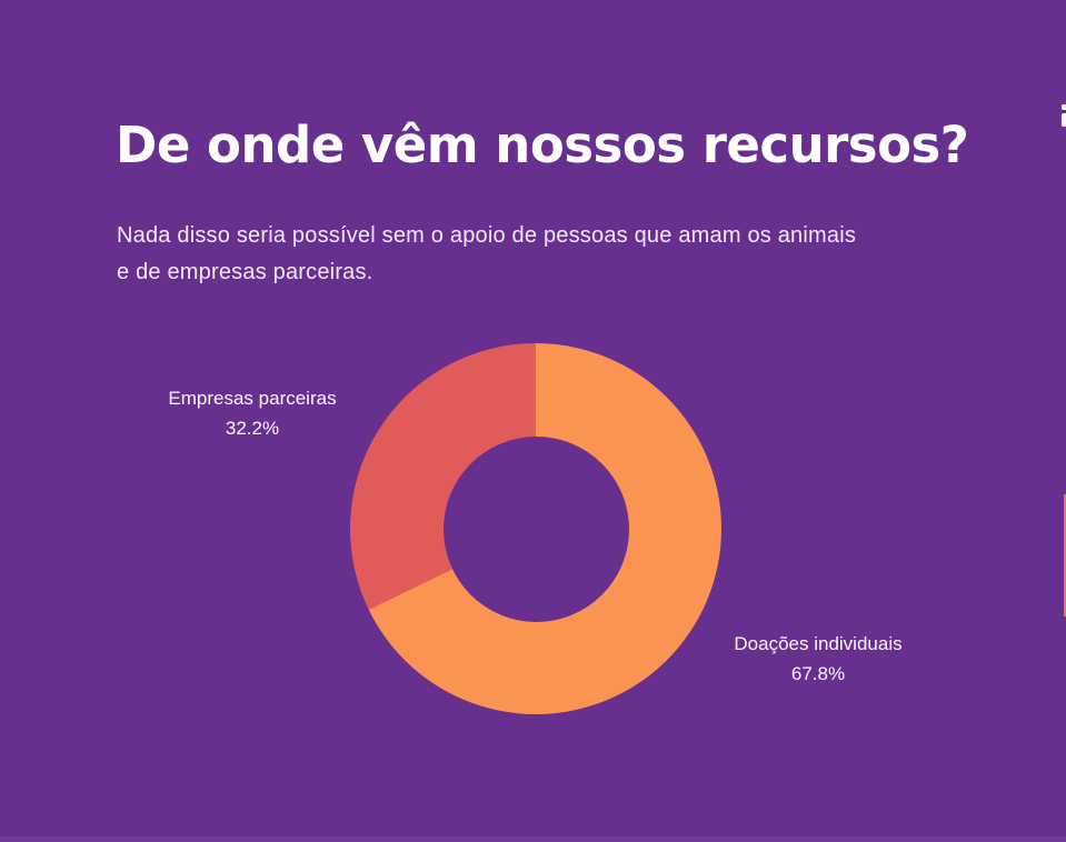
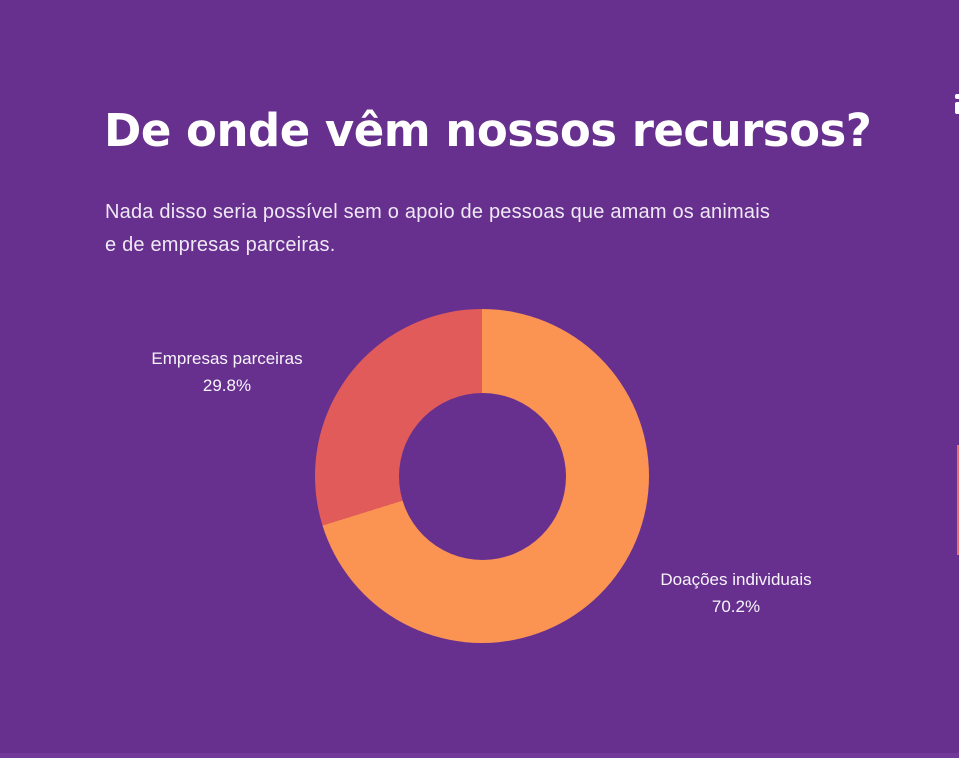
Doações individuais: 67.8% -> 70.2%
Empresas parceiras: 32.2% -> 29.8%
